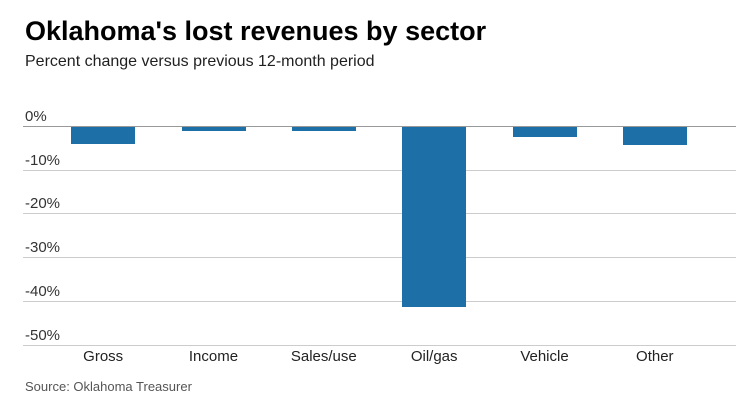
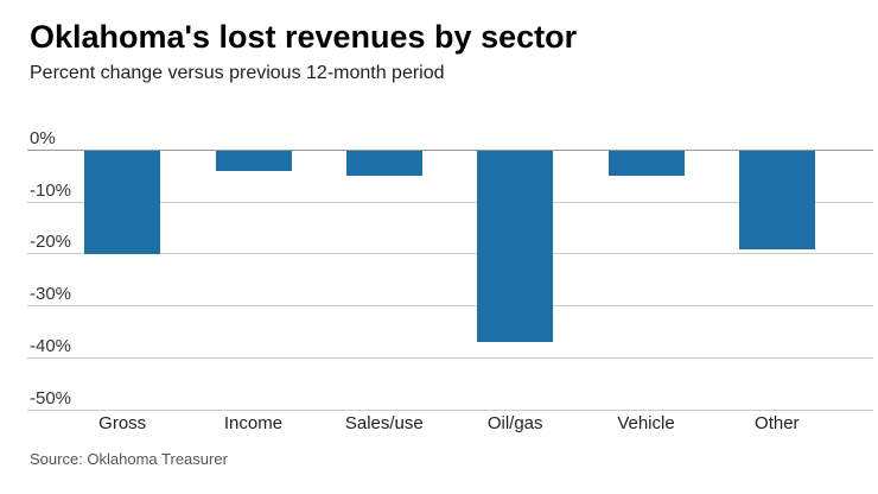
Gross: -4% -> -20%
Income: -1% -> -4%
Sales/use: -1% -> -5%
Oil/gas: -41% -> -37%
Vehicle: -2% -> -5%
Other: -4% -> -19%
